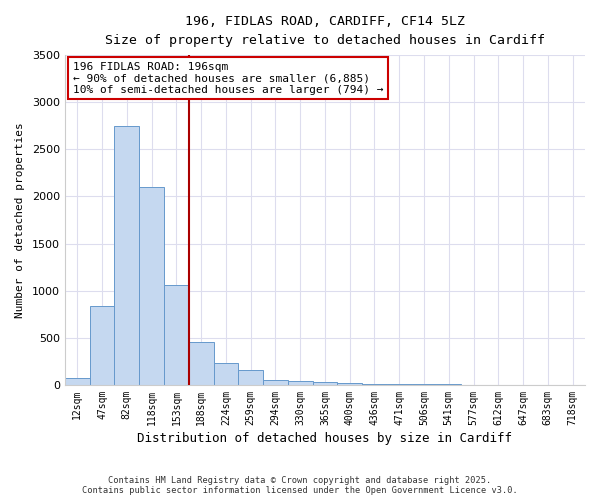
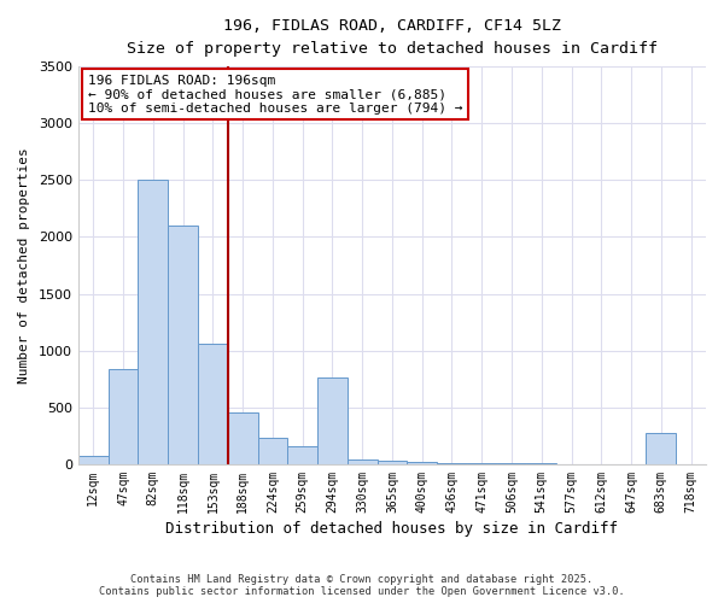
82sqm: 2750 -> 2500
294sqm: 60 -> 760
683sqm: 0 -> 280
